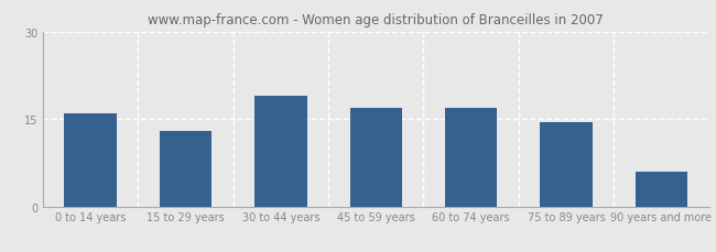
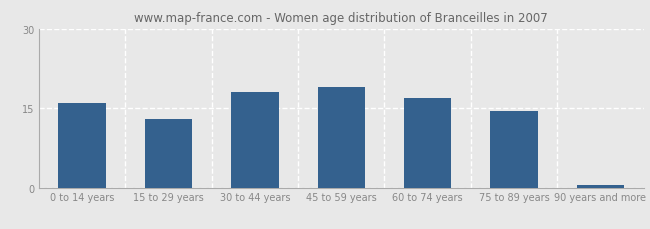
30 to 44 years: 19.0 -> 18.0
45 to 59 years: 17.0 -> 19.0
90 years and more: 6.0 -> 0.5
